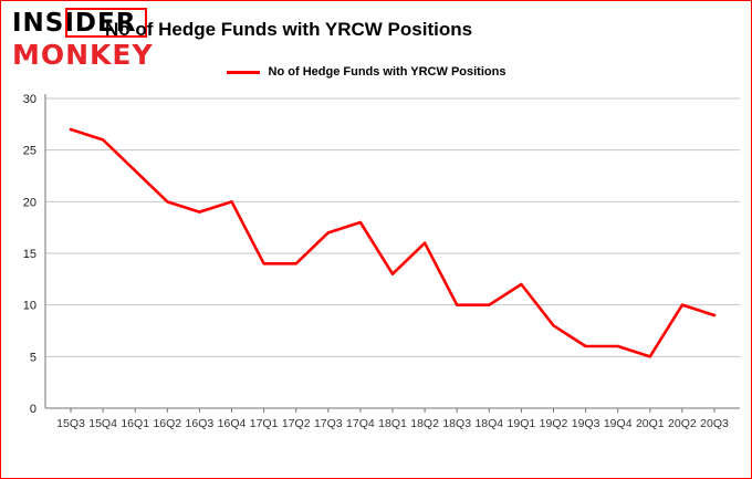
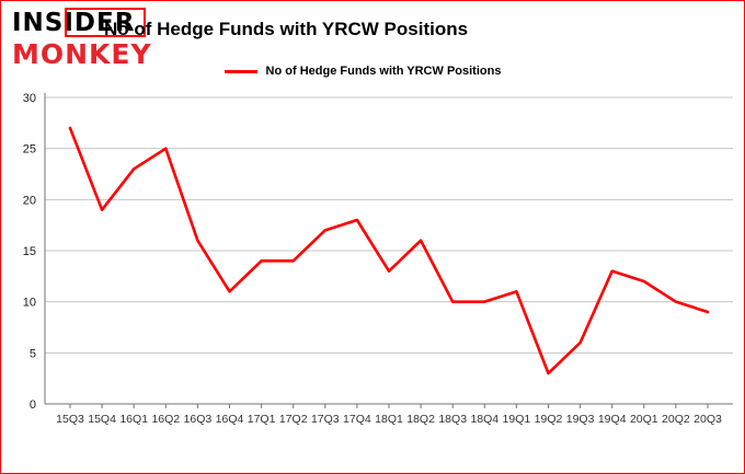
15Q4: 26 -> 19
16Q2: 20 -> 25
16Q3: 19 -> 16
16Q4: 20 -> 11
19Q1: 12 -> 11
19Q2: 8 -> 3
19Q4: 6 -> 13
20Q1: 5 -> 12
